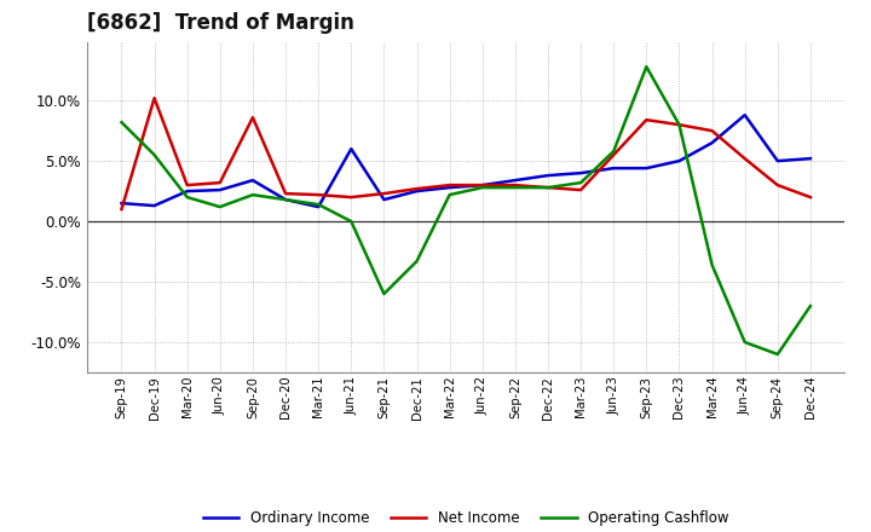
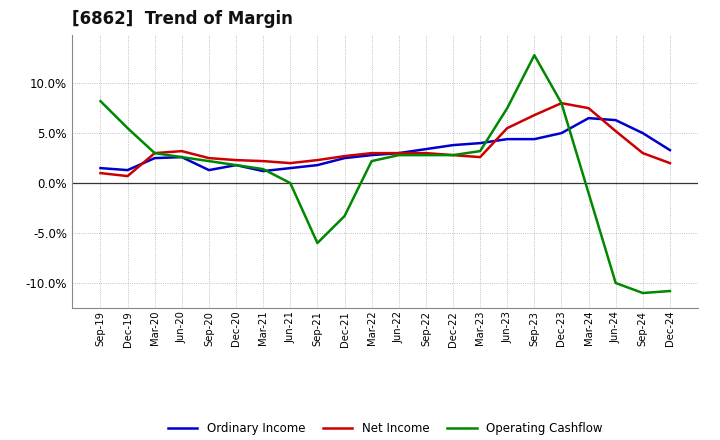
Net Income/Dec-19: 10.2% -> 0.7%
Operating Cashflow/Mar-20: 2.0% -> 3.0%
Operating Cashflow/Jun-20: 1.2% -> 2.6%
Ordinary Income/Sep-20: 3.4% -> 1.3%
Net Income/Sep-20: 8.6% -> 2.5%
Ordinary Income/Jun-21: 6.0% -> 1.5%
Operating Cashflow/Jun-23: 5.8% -> 7.5%
Net Income/Sep-23: 8.4% -> 6.8%
Operating Cashflow/Mar-24: -3.6% -> -1.0%
Ordinary Income/Jun-24: 8.8% -> 6.3%
Ordinary Income/Dec-24: 5.2% -> 3.3%
Operating Cashflow/Dec-24: -7.0% -> -10.8%
